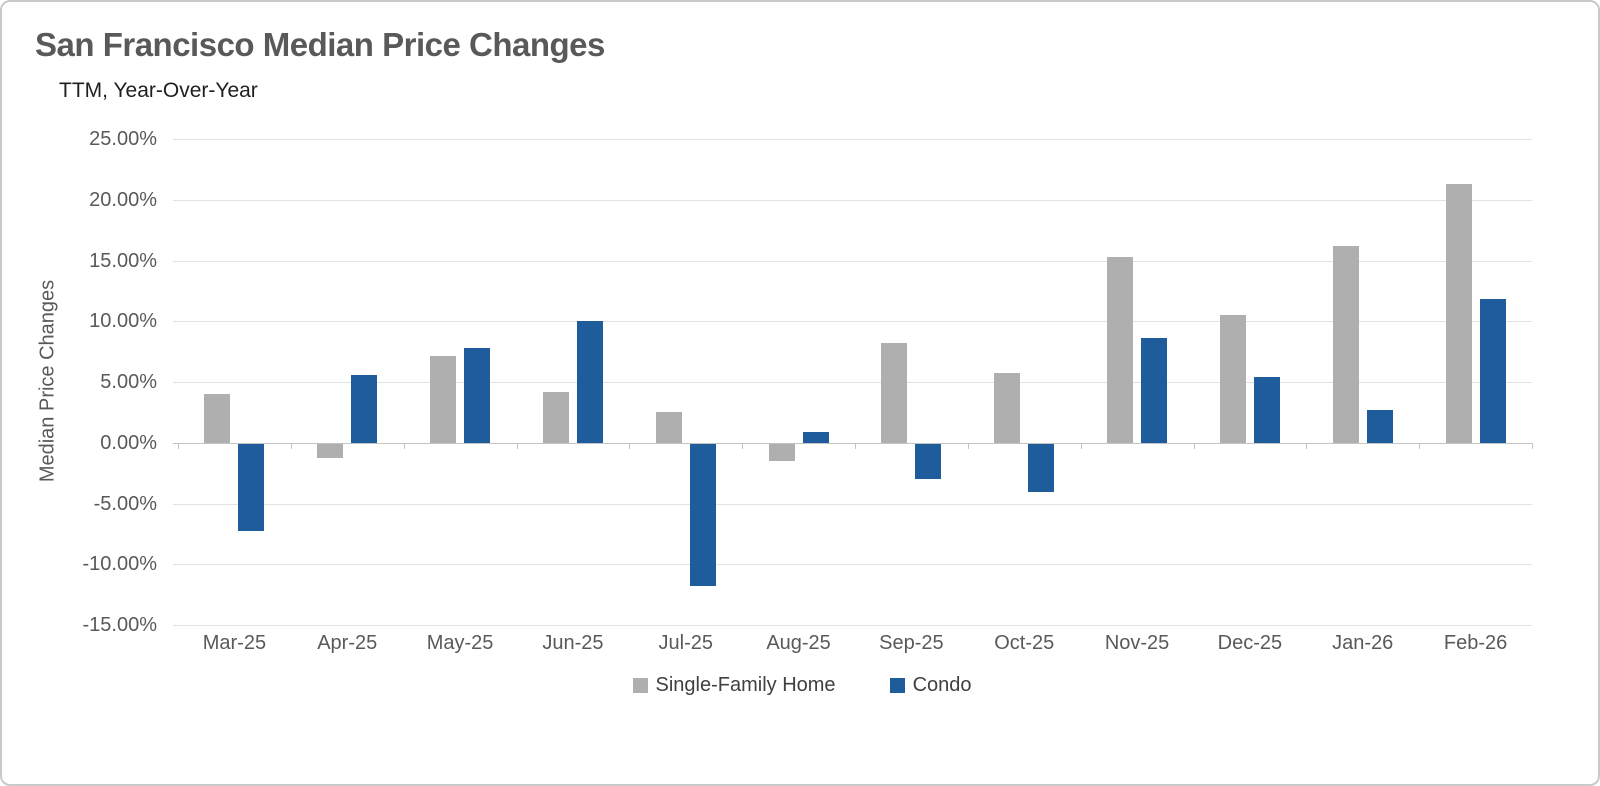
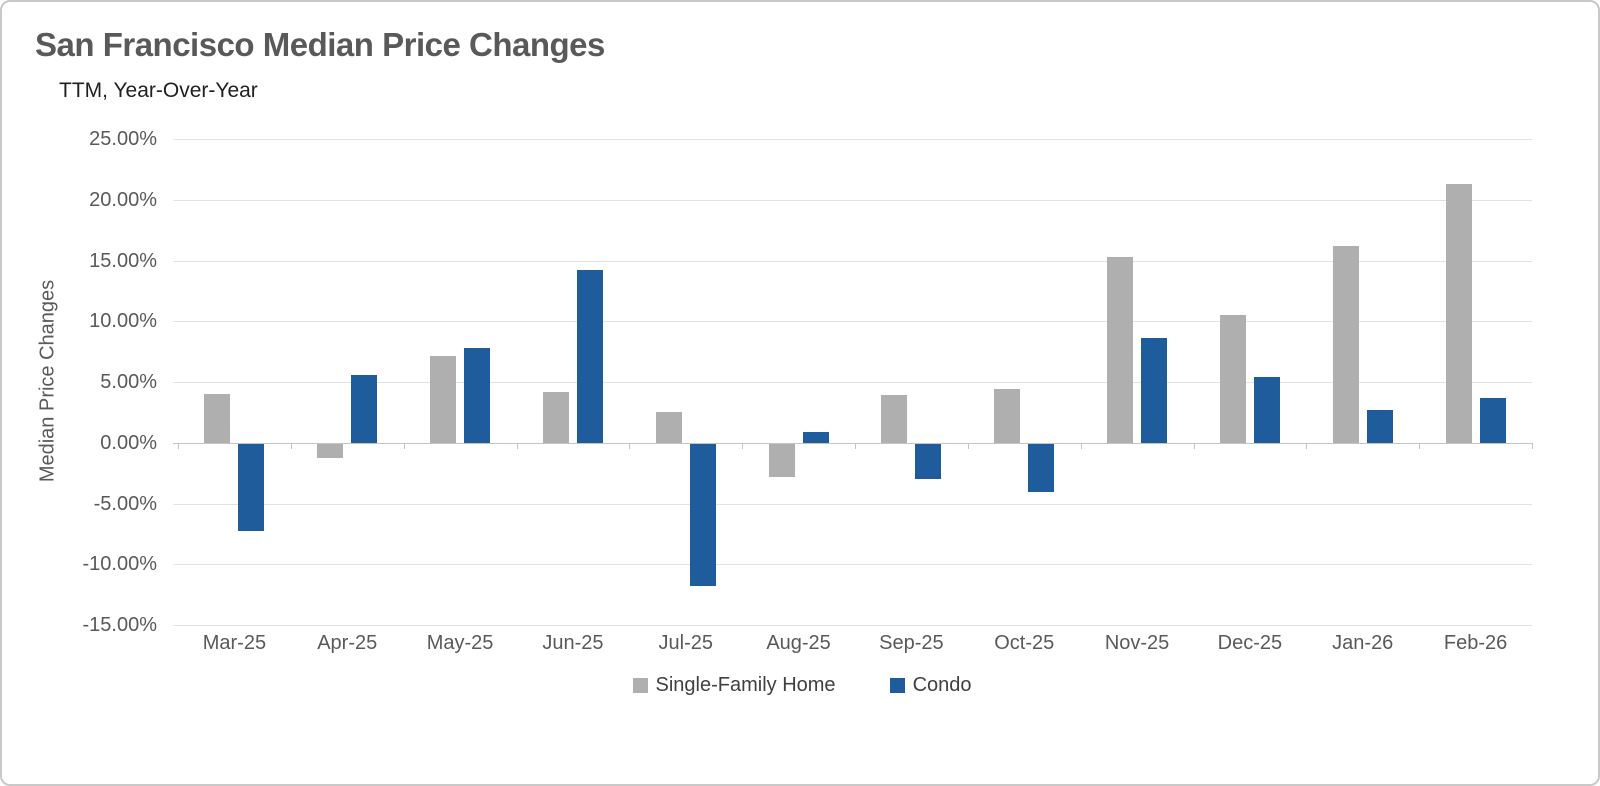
Condo/Jun-25: 10.0% -> 14.2%
Single-Family Home/Aug-25: -1.4% -> -2.7%
Single-Family Home/Sep-25: 8.2% -> 3.9%
Single-Family Home/Oct-25: 5.7% -> 4.4%
Condo/Feb-26: 11.8% -> 3.7%
